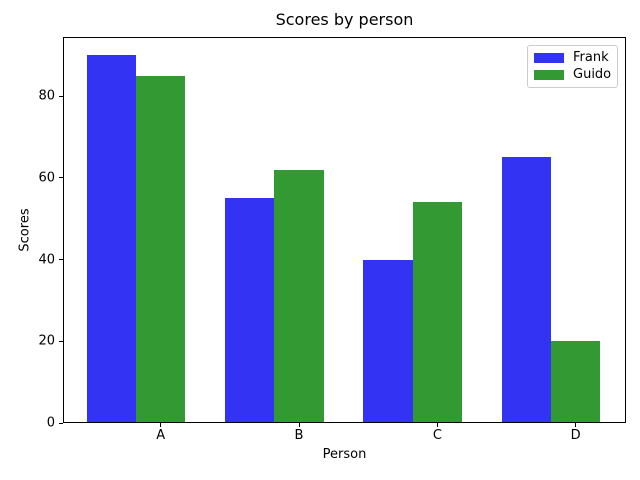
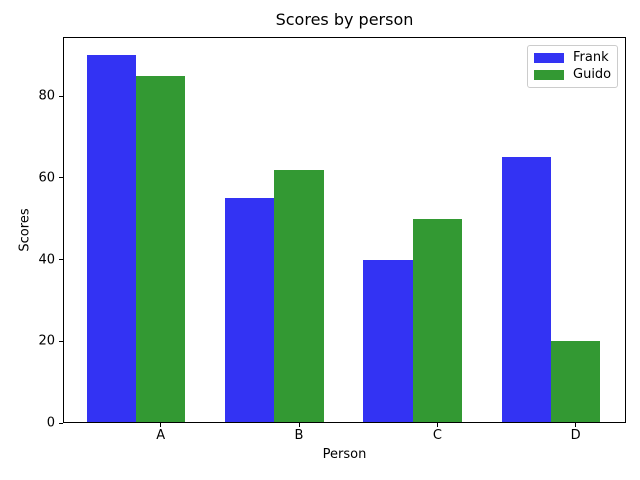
Guido/C: 54 -> 50
